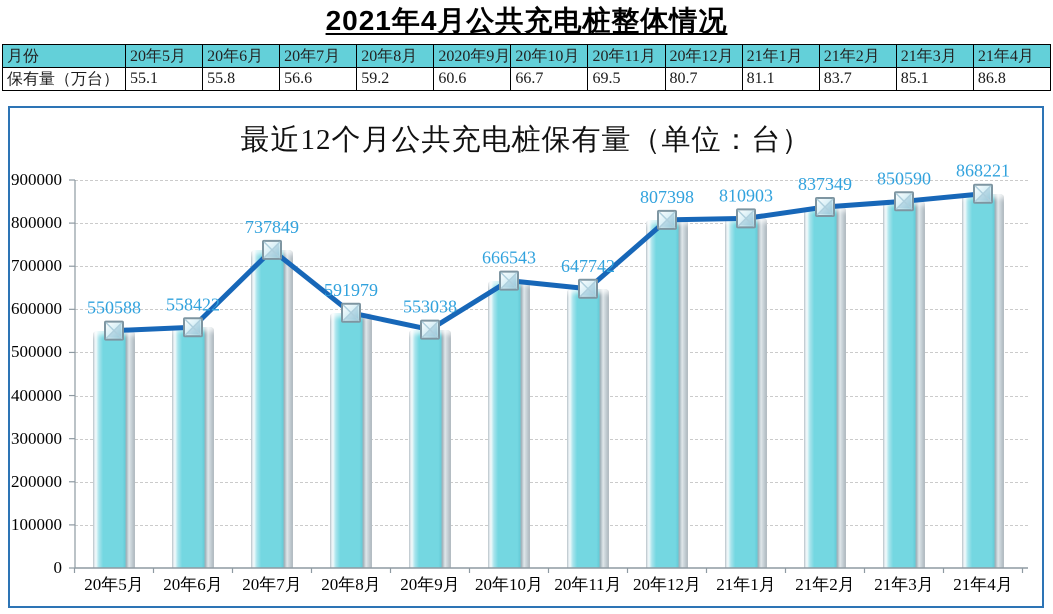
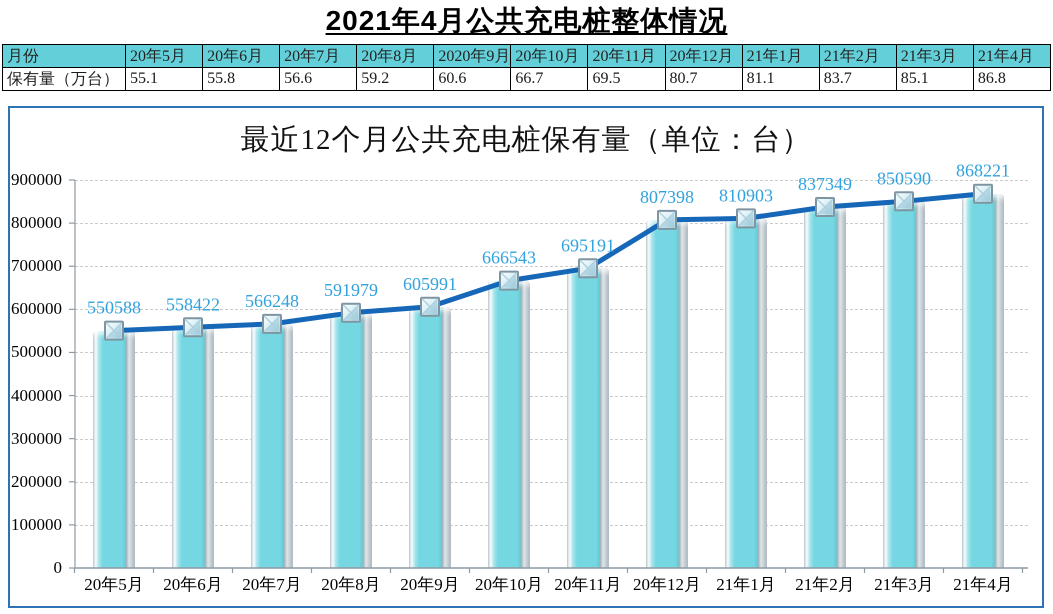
20年7月: 737849 -> 566248
20年9月: 553038 -> 605991
20年11月: 647742 -> 695191
